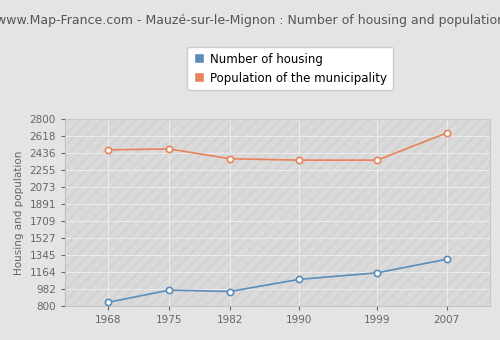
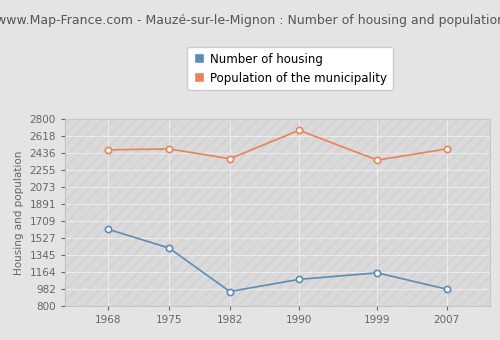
Number of housing/1968: 840 -> 1620
Number of housing/1975: 970 -> 1420
Population of the municipality/1990: 2360 -> 2680
Number of housing/2007: 1300 -> 980
Population of the municipality/2007: 2650 -> 2480
